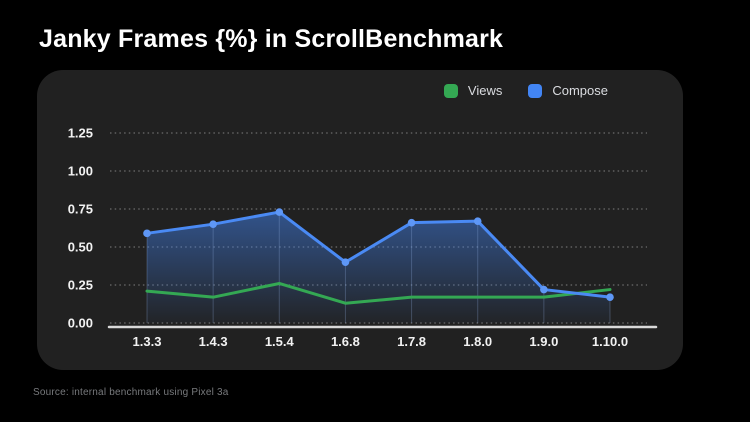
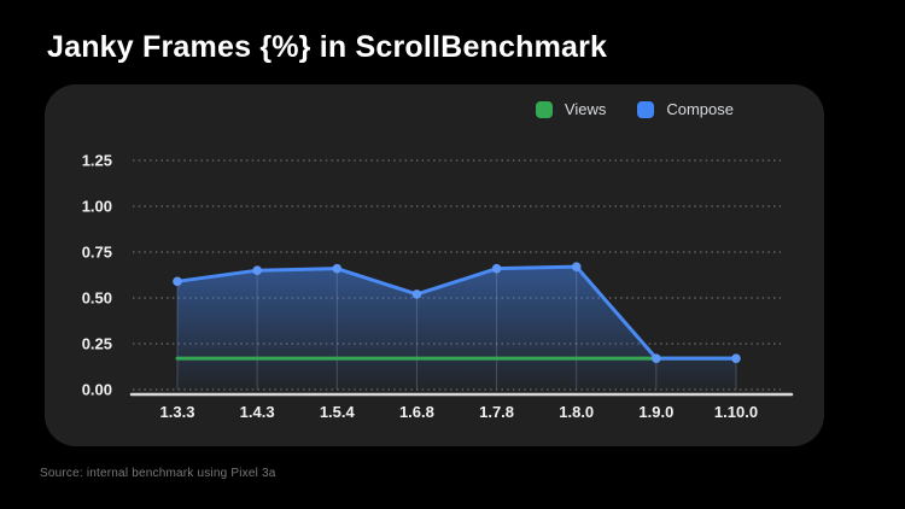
Views/1.3.3: 0.21 -> 0.17
Views/1.5.4: 0.26 -> 0.17
Compose/1.5.4: 0.73 -> 0.66
Views/1.6.8: 0.13 -> 0.17
Compose/1.6.8: 0.40 -> 0.52
Compose/1.9.0: 0.22 -> 0.17
Views/1.10.0: 0.22 -> 0.17
